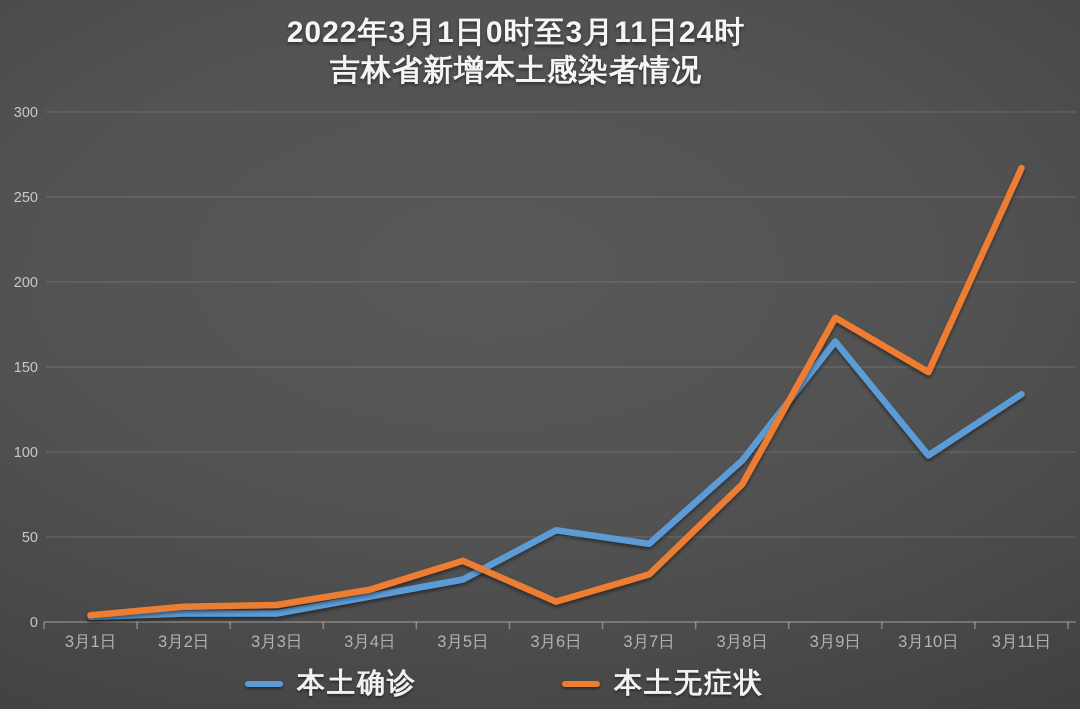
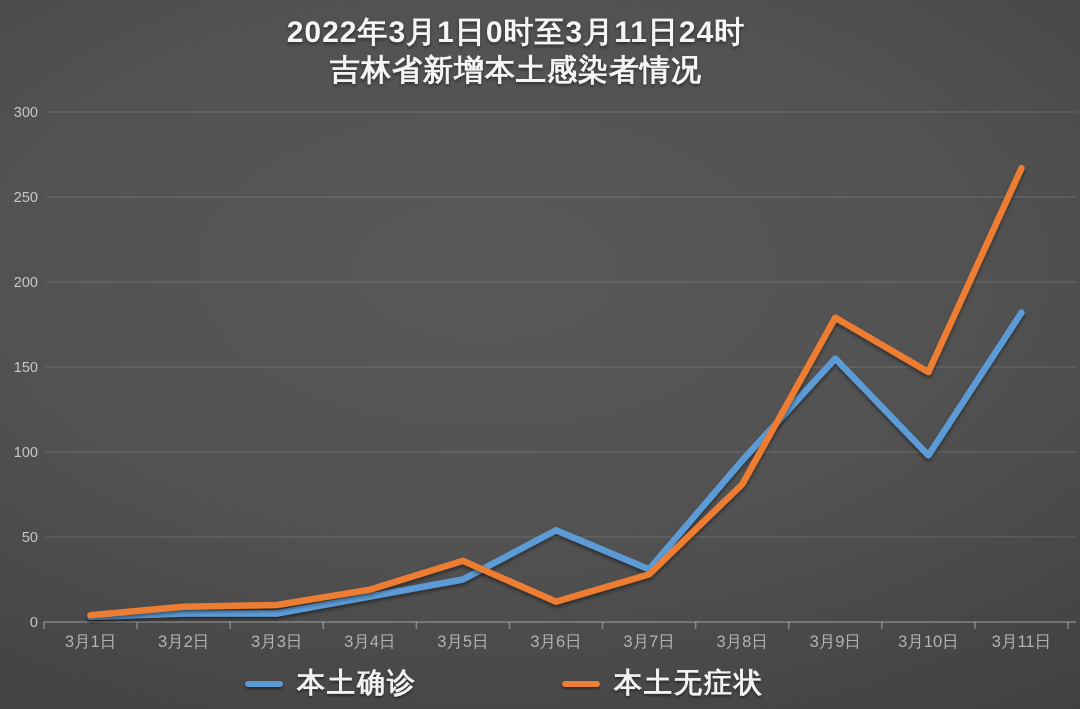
本土确诊/3月7日: 46 -> 31
本土确诊/3月9日: 165 -> 155
本土确诊/3月11日: 134 -> 182
